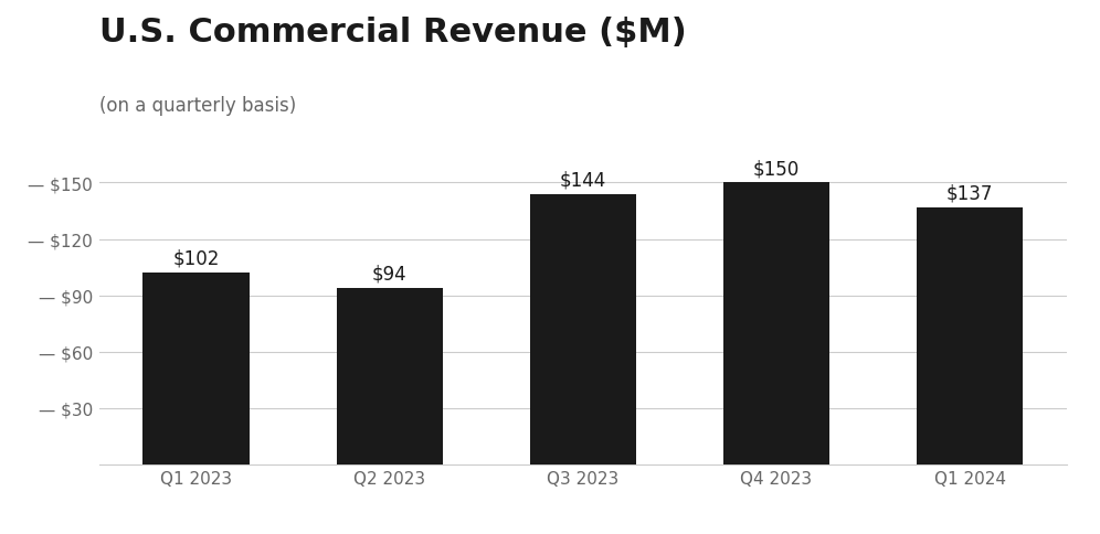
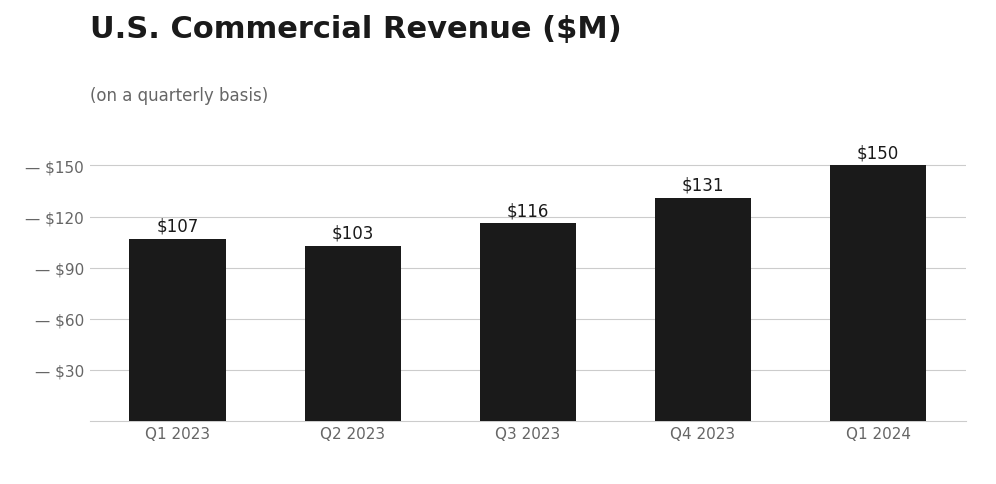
Q1 2023: $102 -> $107
Q2 2023: $94 -> $103
Q3 2023: $144 -> $116
Q4 2023: $150 -> $131
Q1 2024: $137 -> $150
